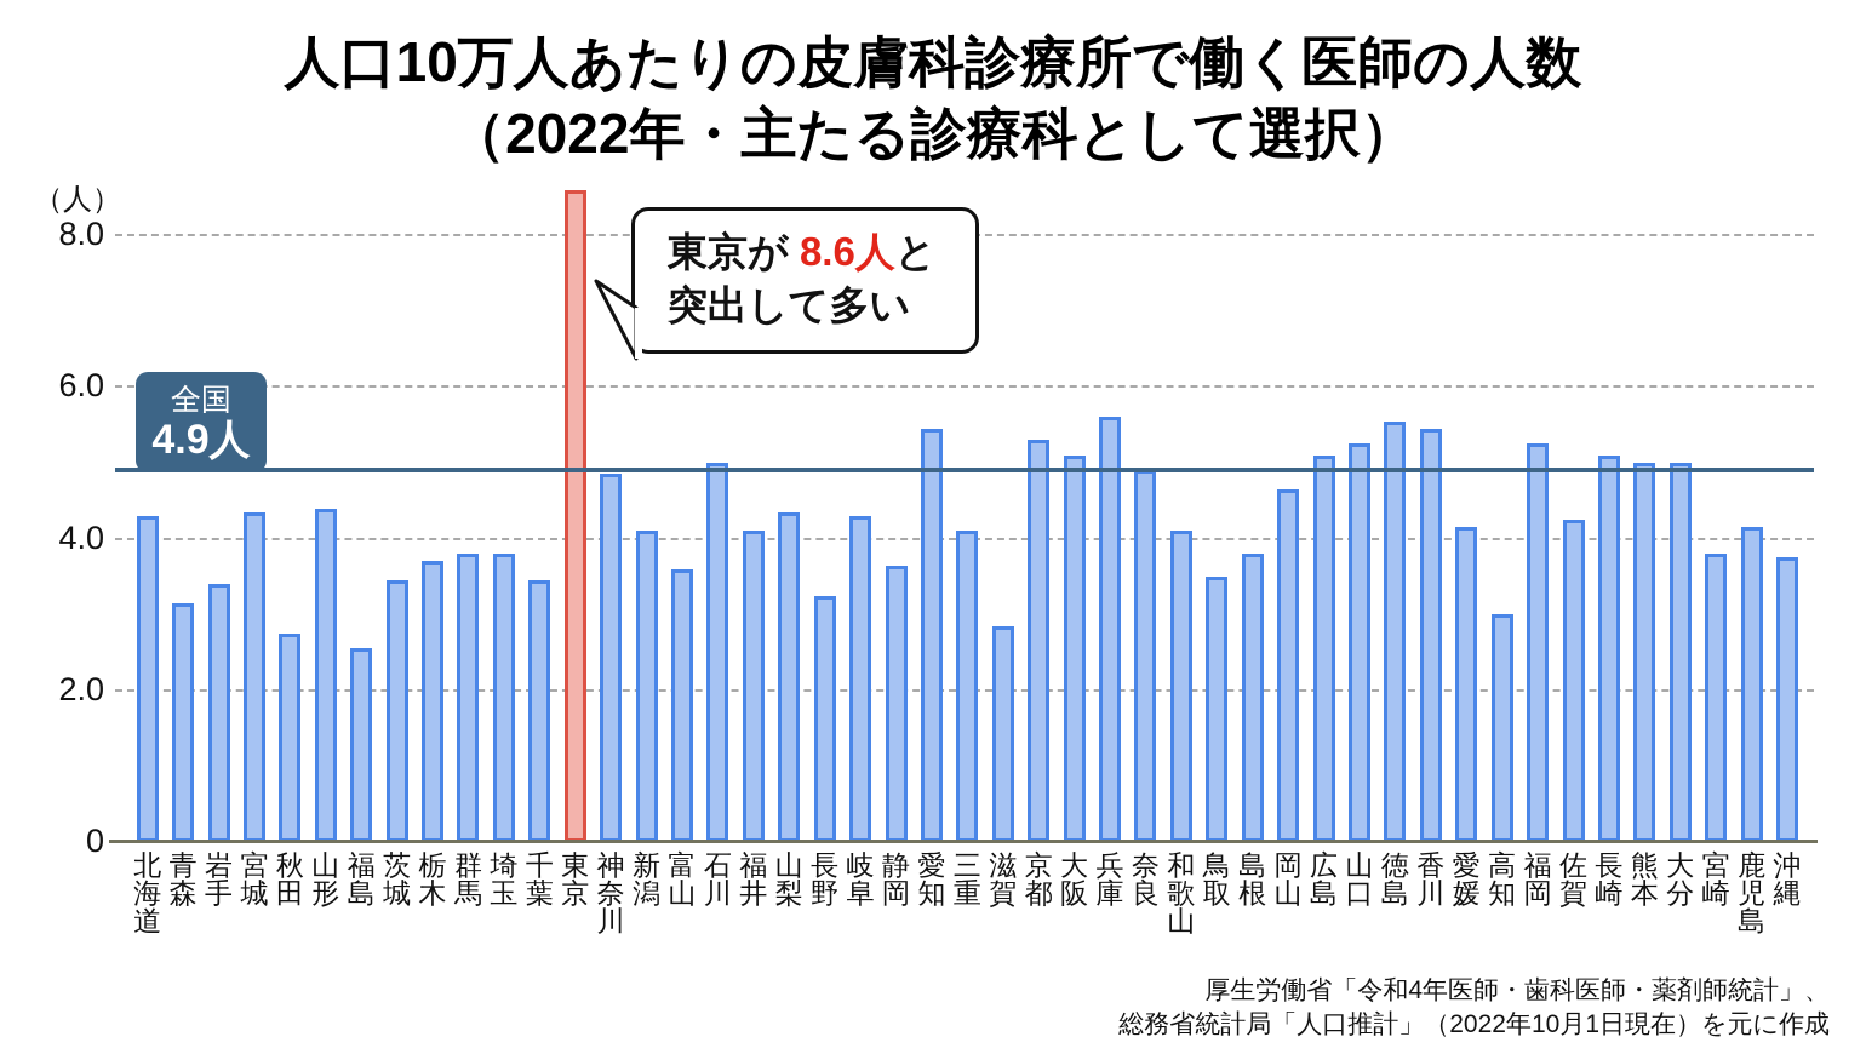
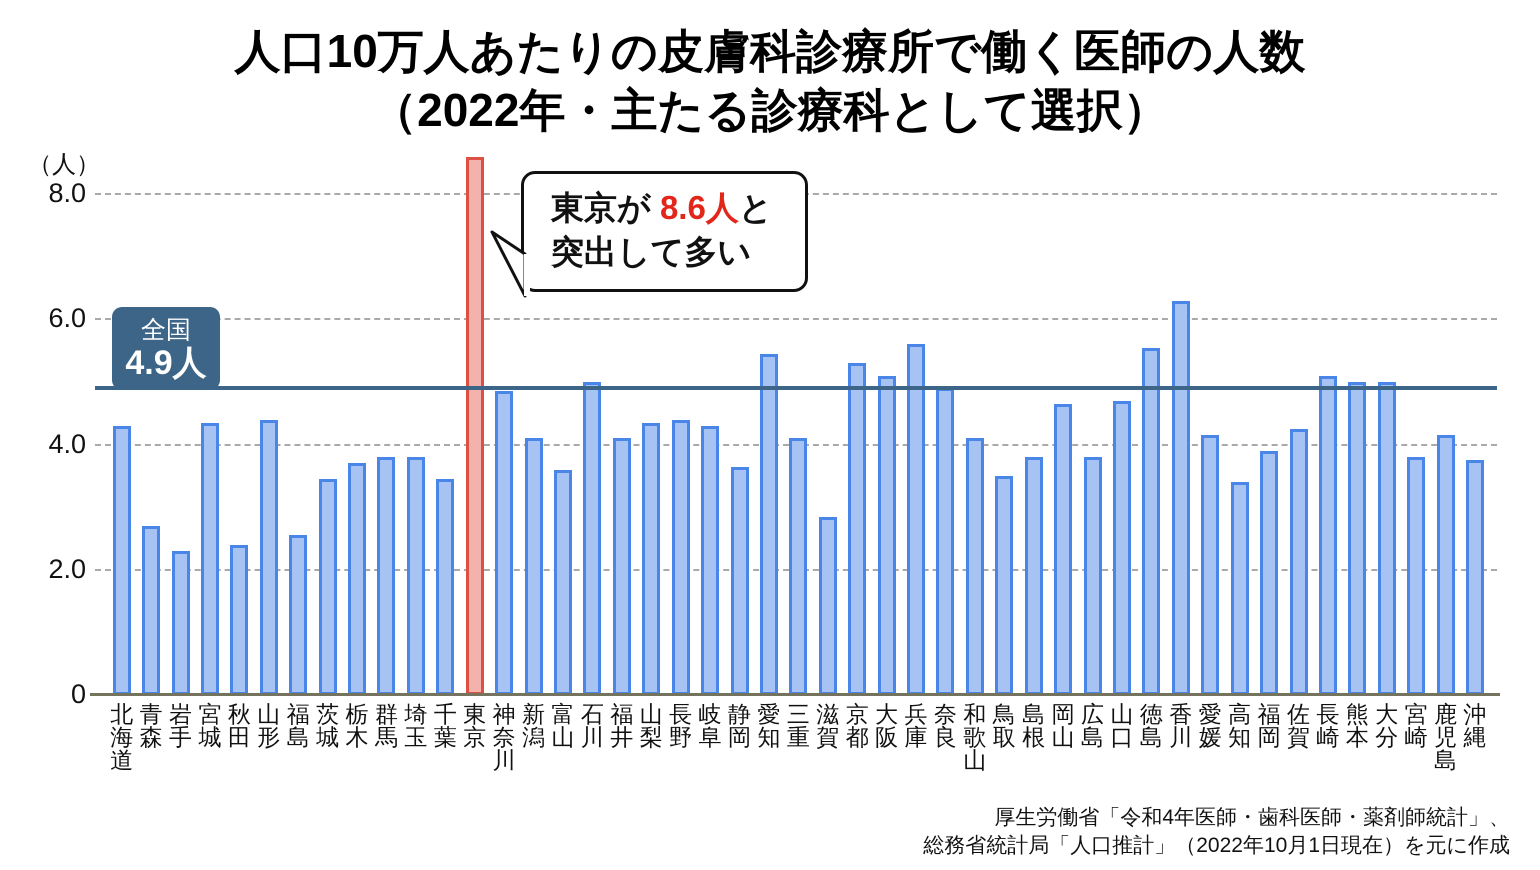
青森: 3.1 -> 2.7
岩手: 3.4 -> 2.3
秋田: 2.8 -> 2.4
長野: 3.2 -> 4.4
広島: 5.1 -> 3.8
山口: 5.2 -> 4.7
香川: 5.5 -> 6.3
高知: 3.0 -> 3.4
福岡: 5.2 -> 3.9
